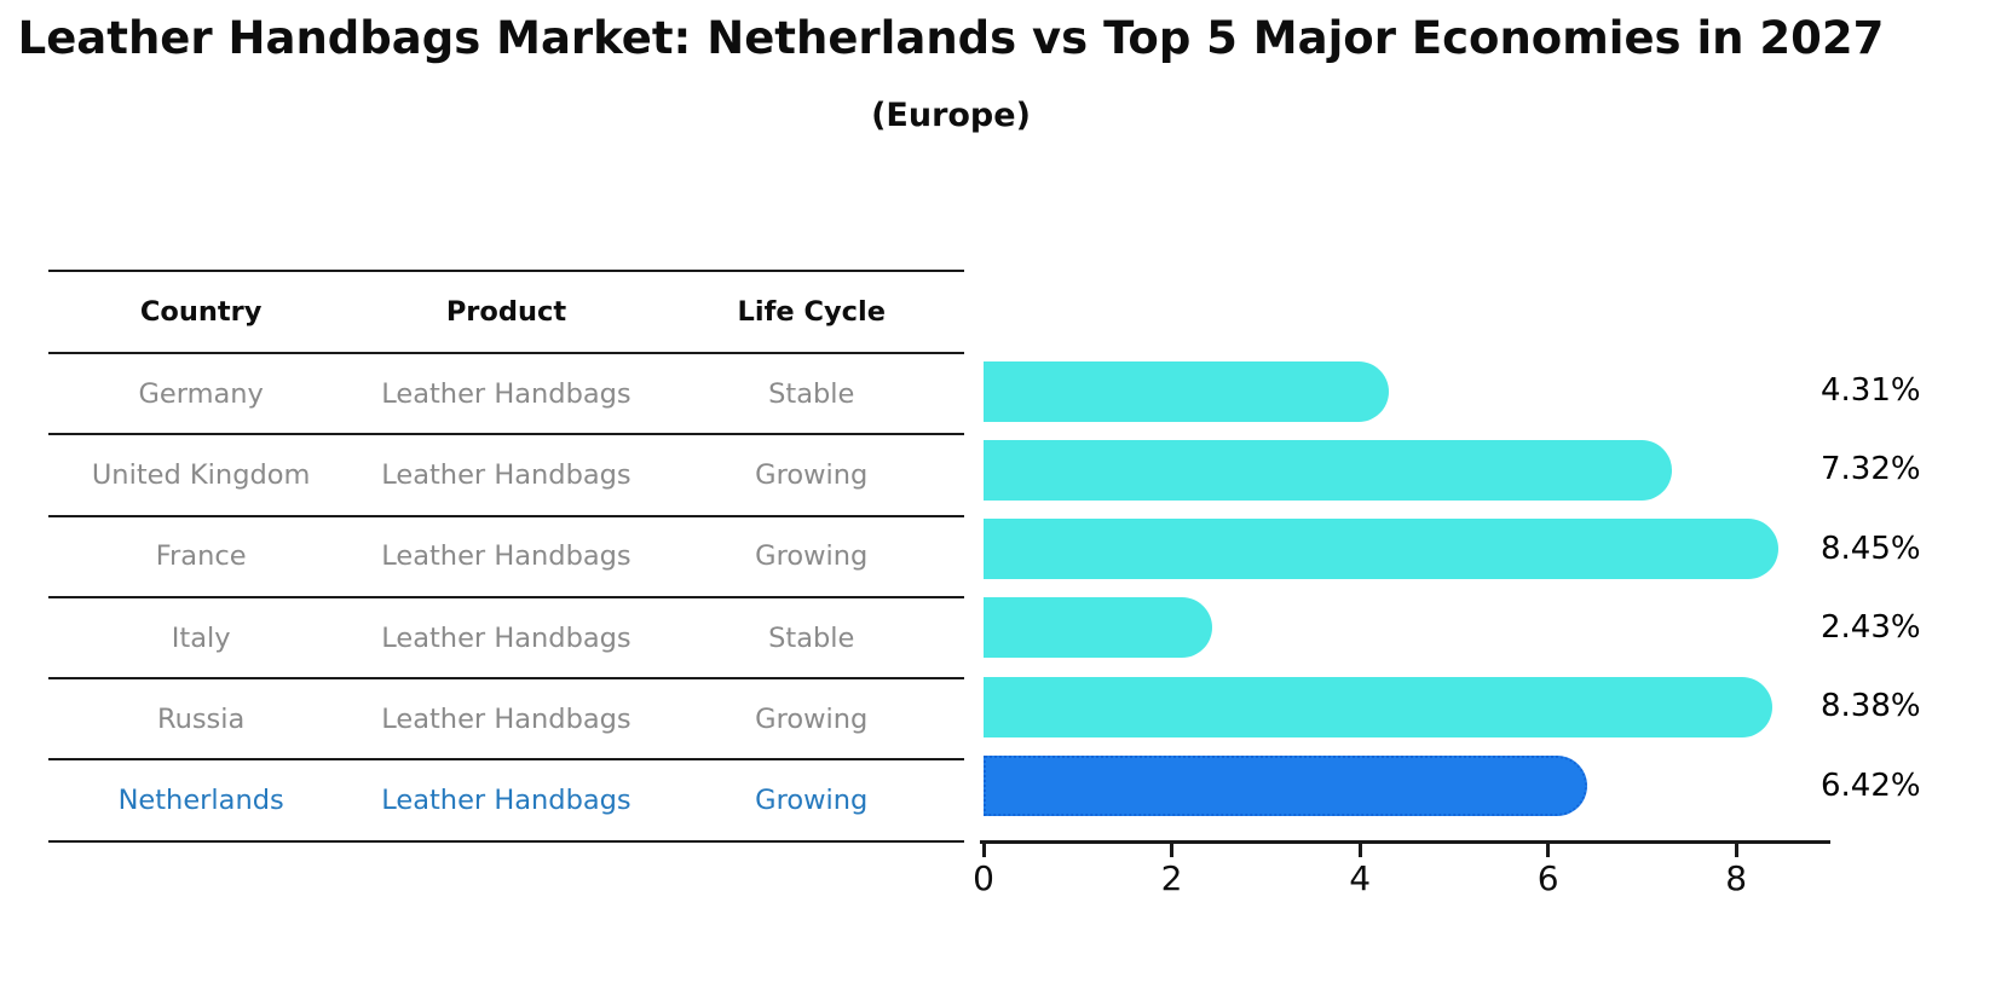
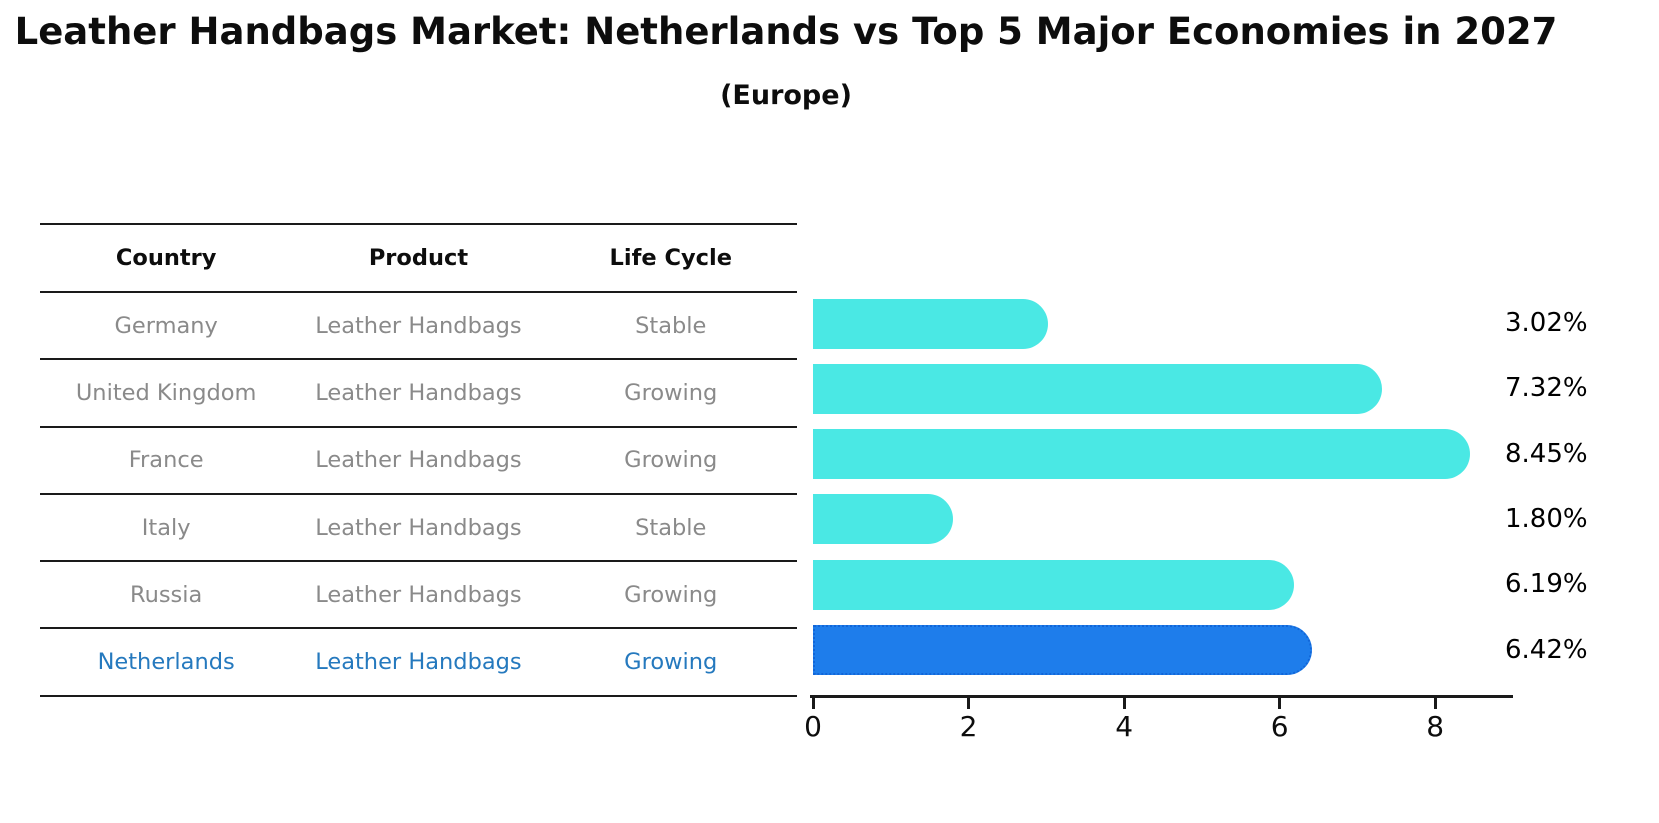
Germany: 4.31% -> 3.02%
Italy: 2.43% -> 1.80%
Russia: 8.38% -> 6.19%
